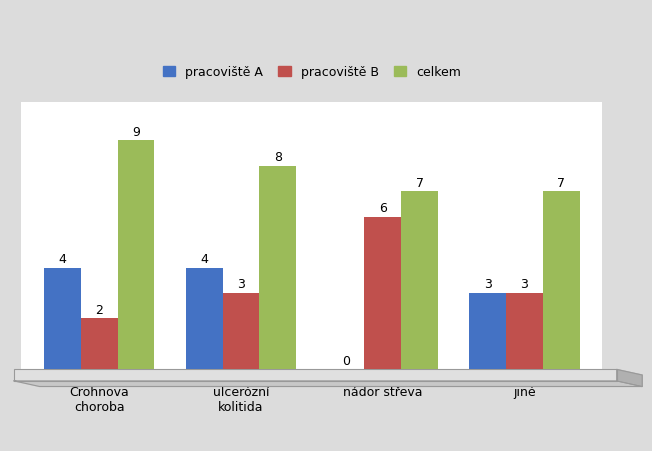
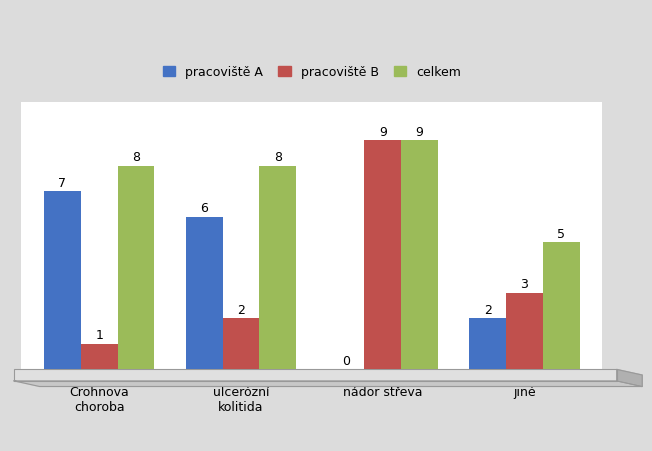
pracoviště A/Crohnova choroba: 4 -> 7
pracoviště B/Crohnova choroba: 2 -> 1
celkem/Crohnova choroba: 9 -> 8
pracoviště A/ulcerózní kolitida: 4 -> 6
pracoviště B/ulcerózní kolitida: 3 -> 2
pracoviště B/nádor střeva: 6 -> 9
celkem/nádor střeva: 7 -> 9
pracoviště A/jiné: 3 -> 2
celkem/jiné: 7 -> 5
